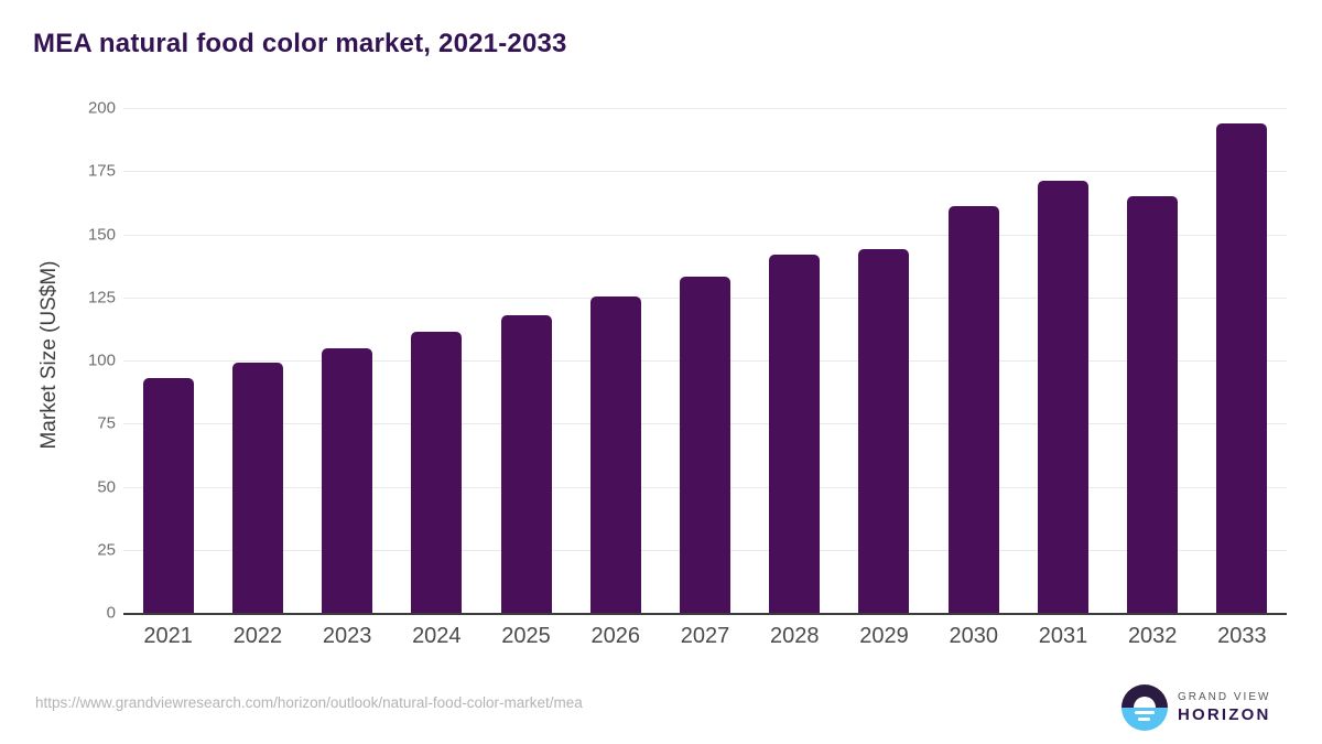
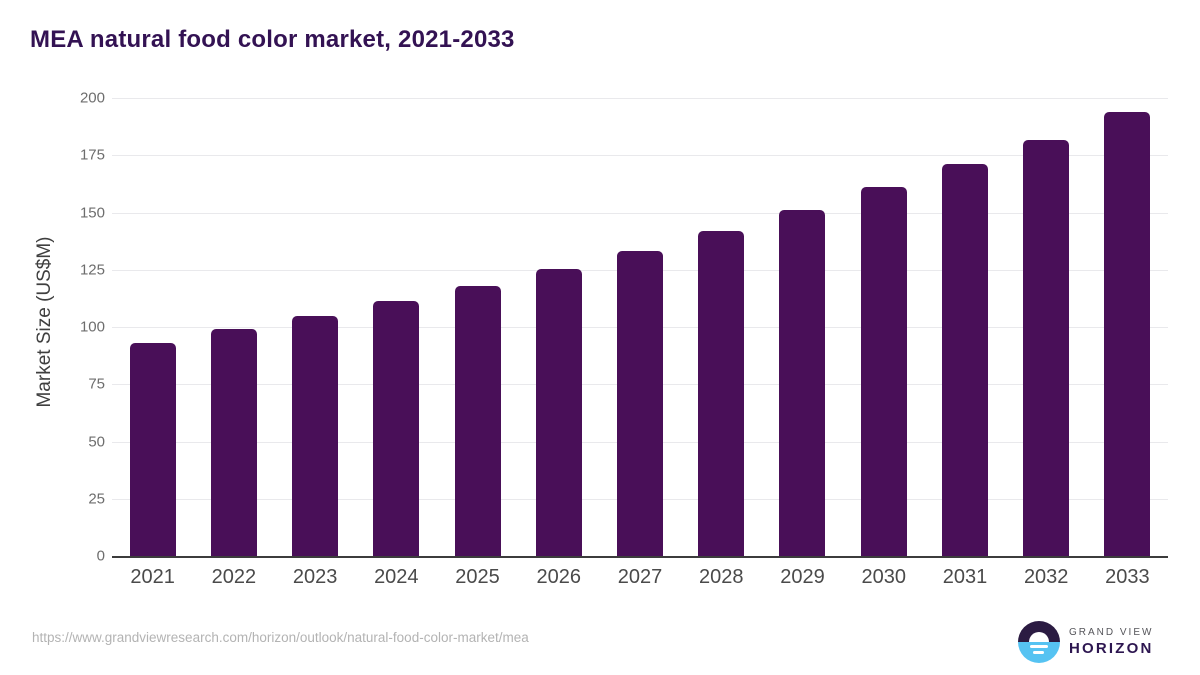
2029: 144 -> 151
2032: 165 -> 182
